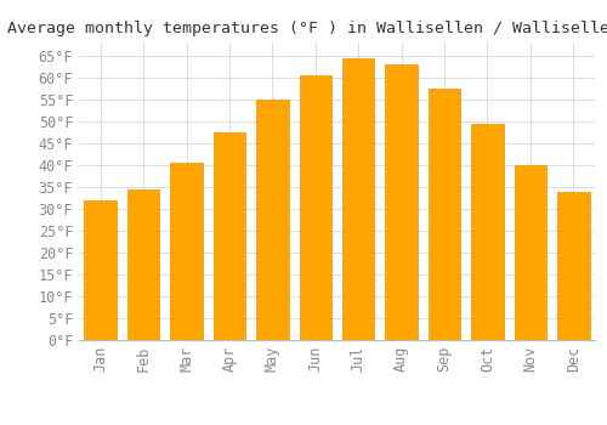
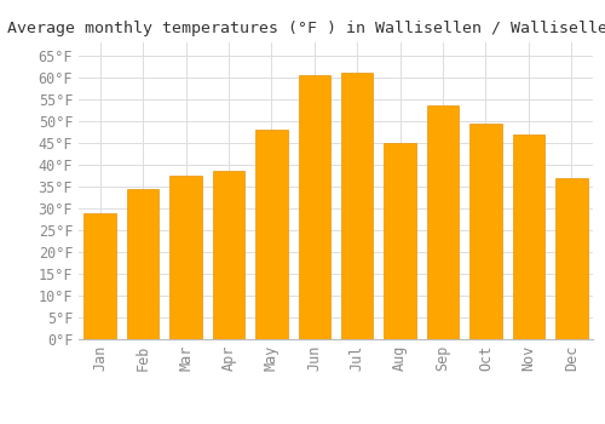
Jan: 32.0°F -> 29.0°F
Mar: 40.5°F -> 37.5°F
Apr: 47.5°F -> 38.5°F
May: 55.0°F -> 48.0°F
Jul: 64.5°F -> 61.0°F
Aug: 63.0°F -> 45.0°F
Sep: 57.5°F -> 53.5°F
Nov: 40.0°F -> 47.0°F
Dec: 34.0°F -> 37.0°F
